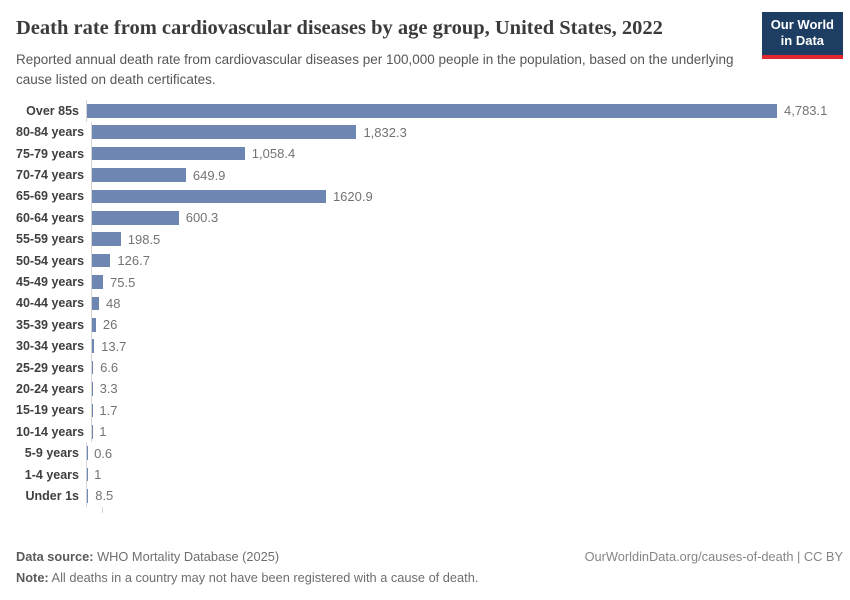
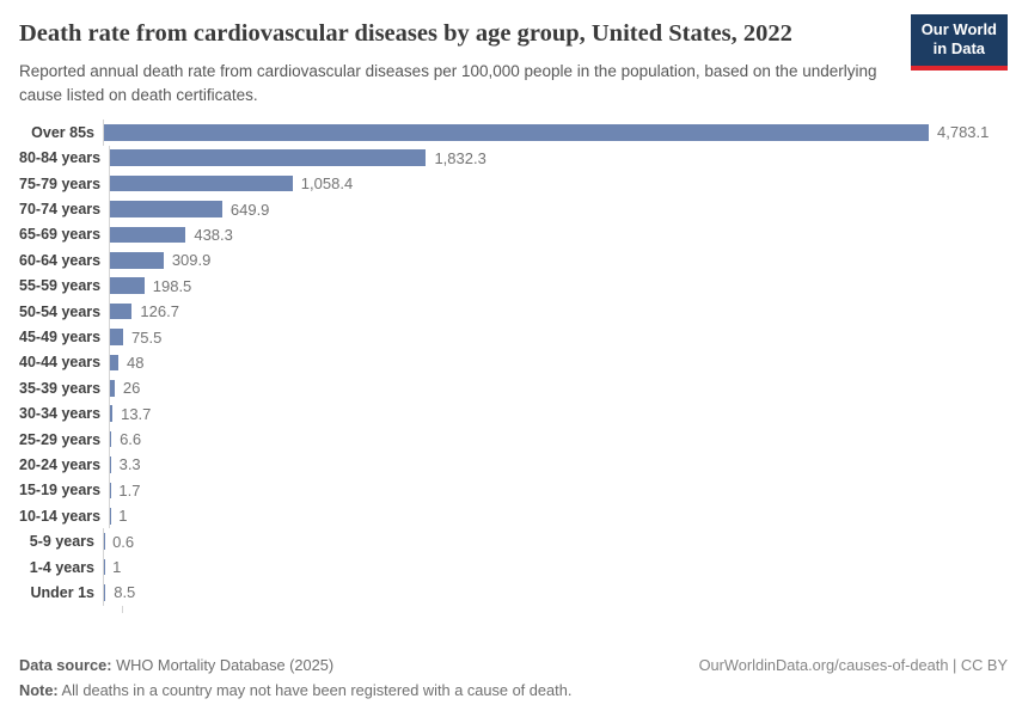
65-69 years: 1620.9 -> 438.3
60-64 years: 600.3 -> 309.9
